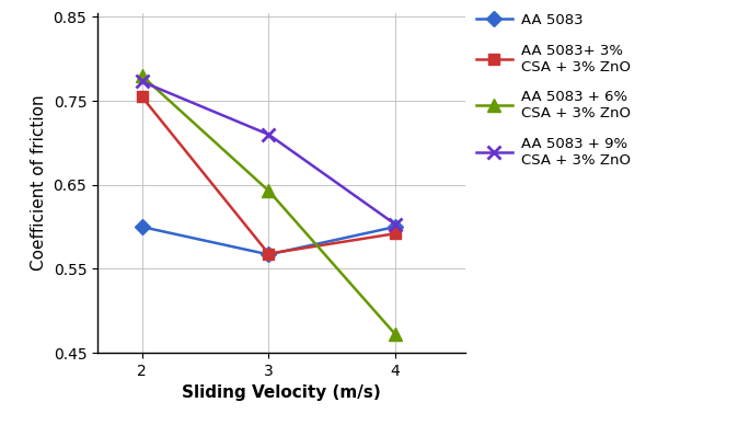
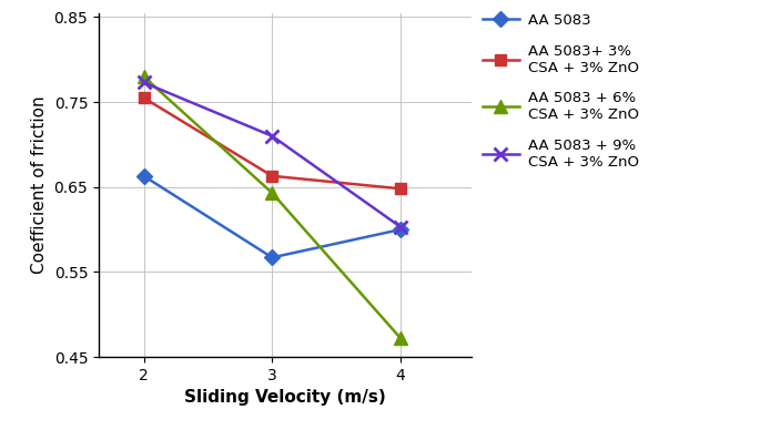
AA 5083/2: 0.600 -> 0.663
AA 5083+ 3% CSA + 3% ZnO/3: 0.568 -> 0.663
AA 5083+ 3% CSA + 3% ZnO/4: 0.592 -> 0.648
